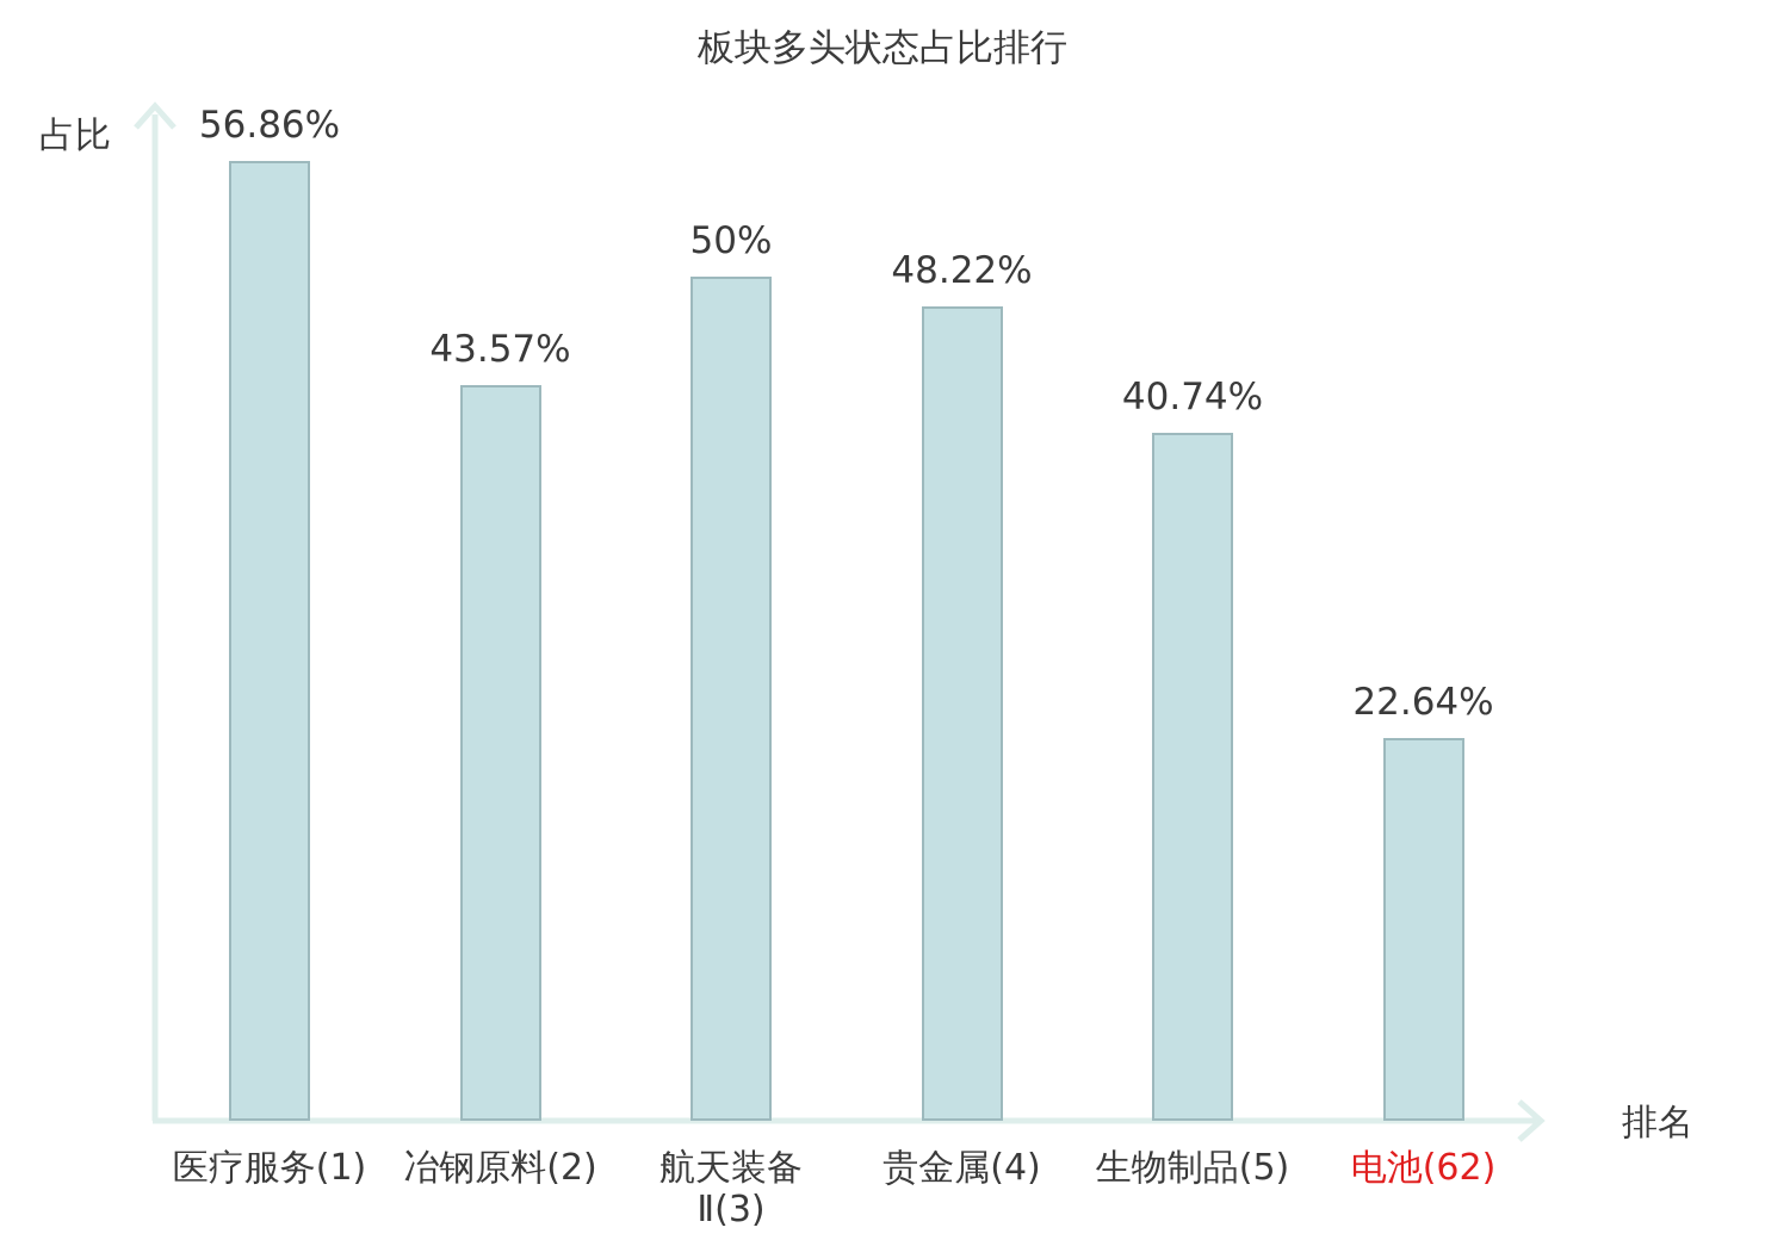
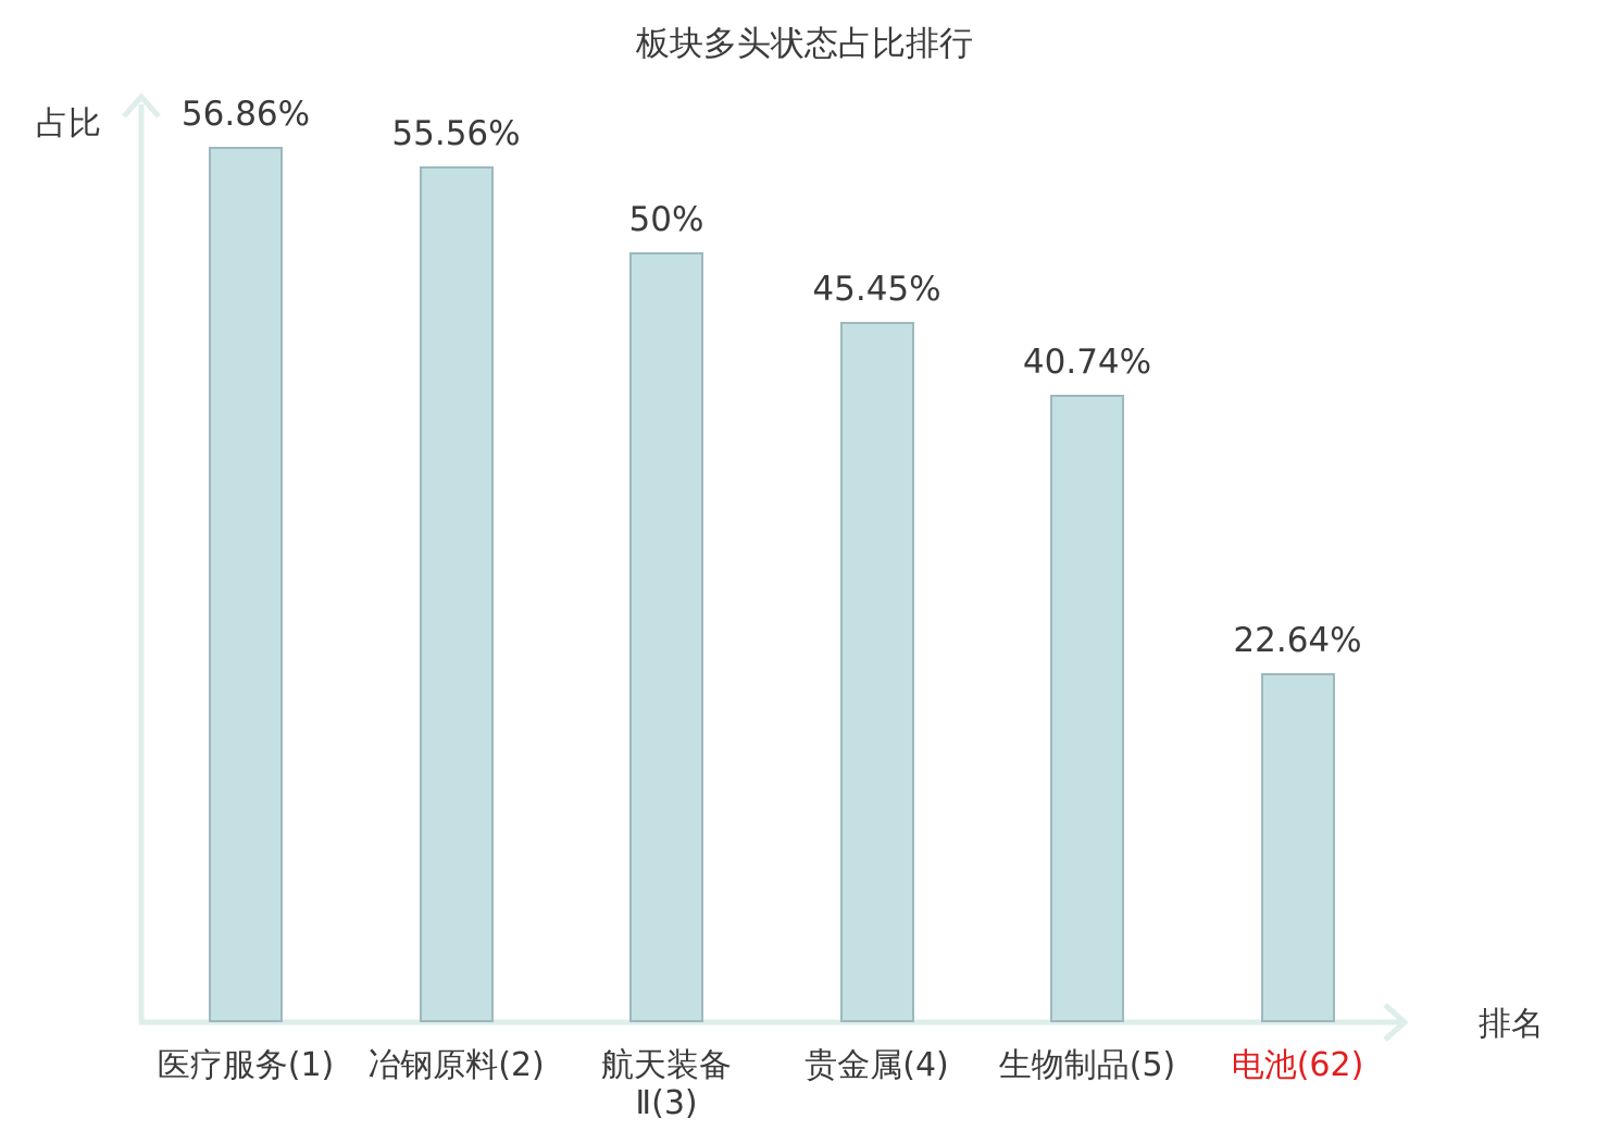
冶钢原料(2): 43.57% -> 55.56%
贵金属(4): 48.22% -> 45.45%
